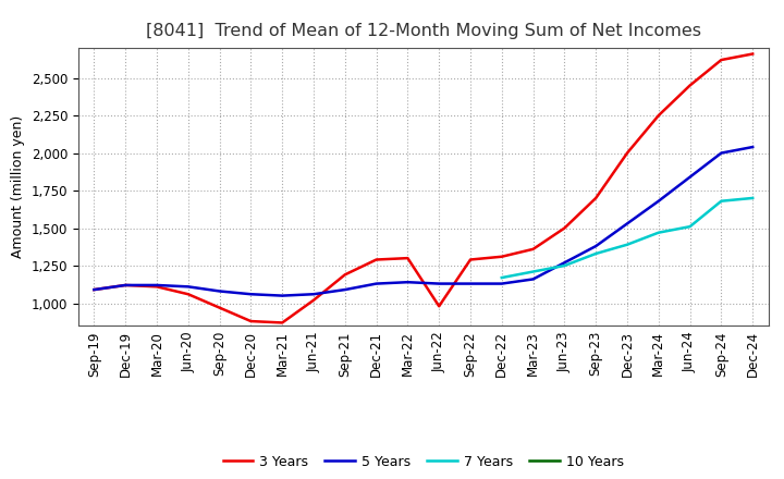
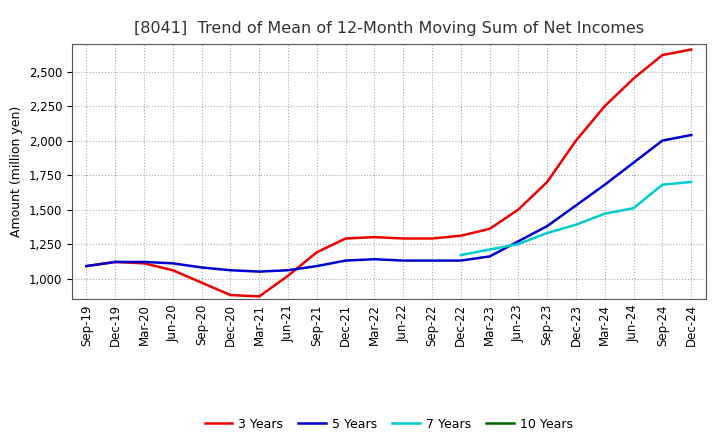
3 Years/Jun-22: 980 -> 1,290
